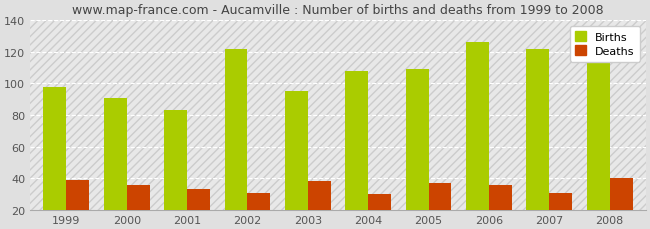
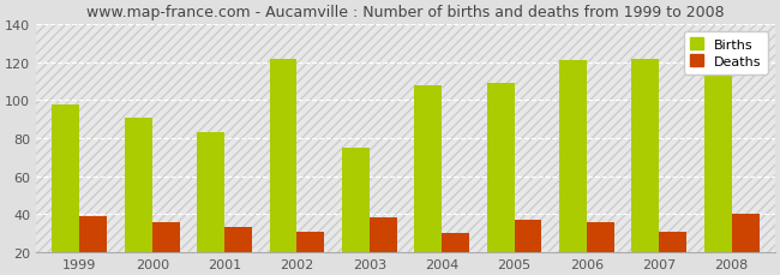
Births/2003: 95 -> 75
Births/2006: 126 -> 121
